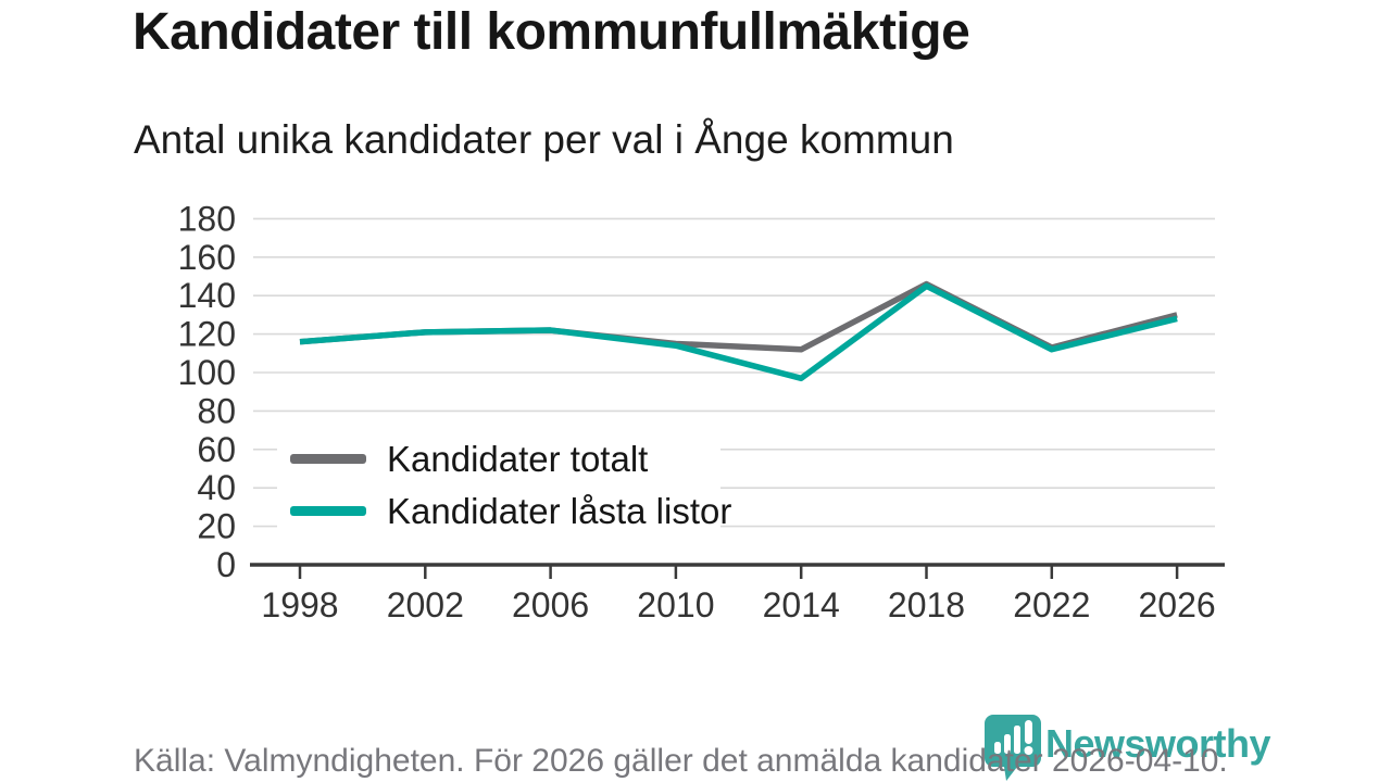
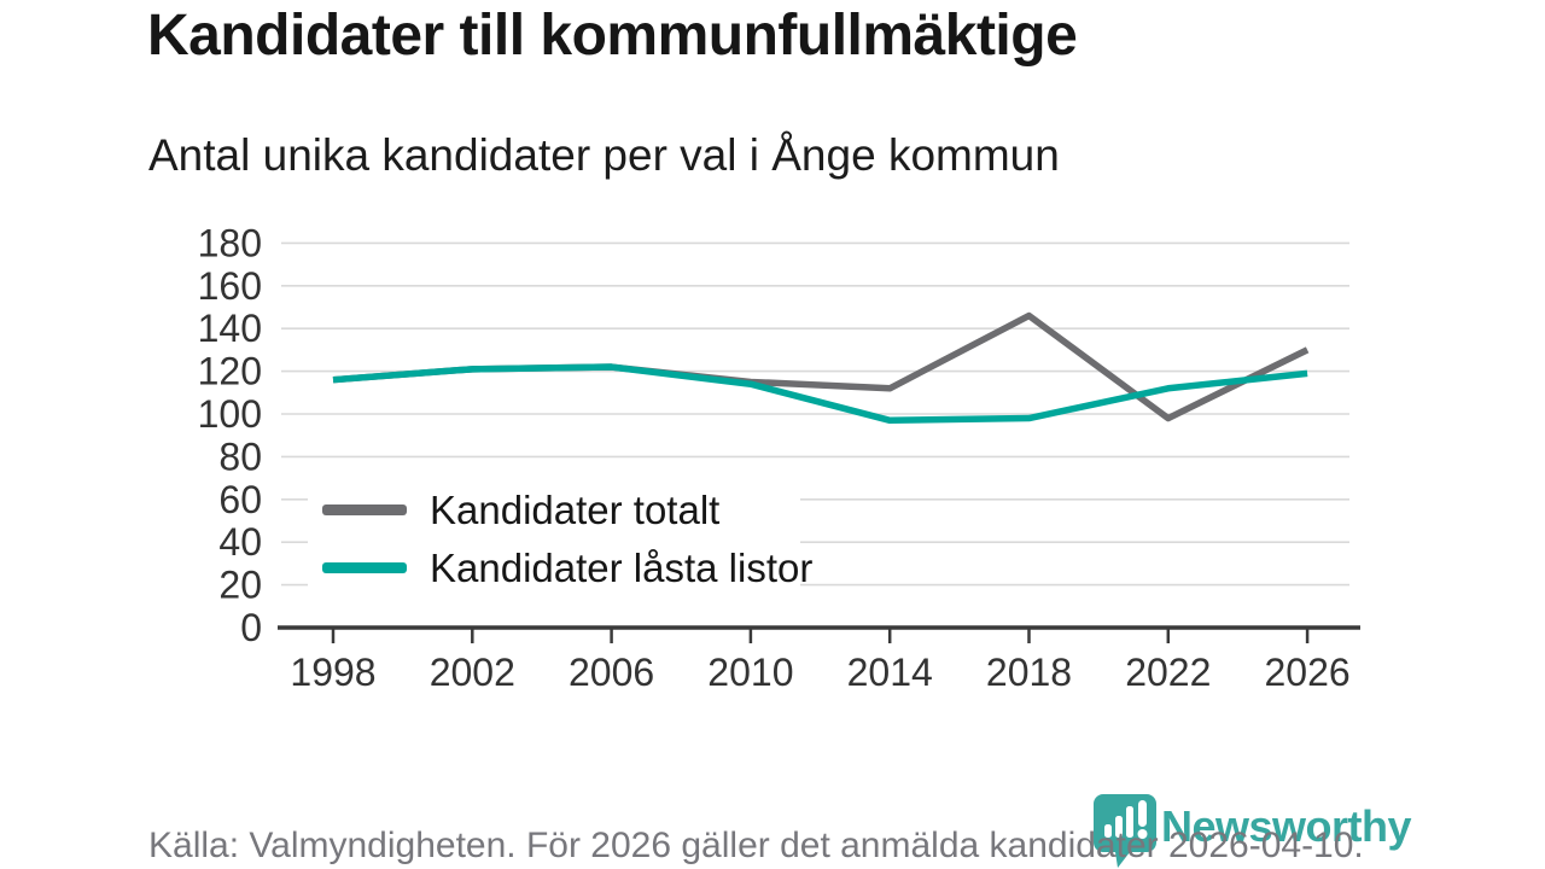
Kandidater låsta listor/2018: 145 -> 98
Kandidater totalt/2022: 113 -> 98
Kandidater låsta listor/2026: 128 -> 119
